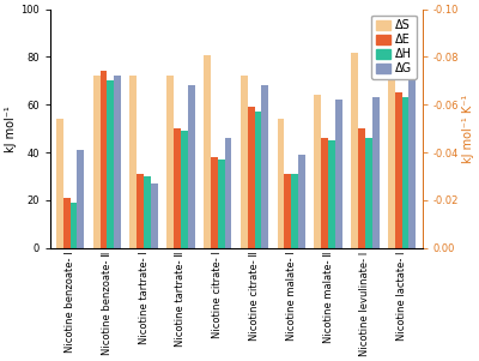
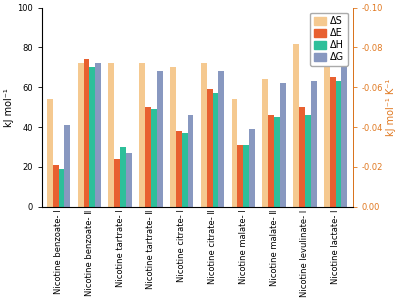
ΔE/Nicotine tartrate- Ⅰ: 31 -> 24
ΔS/Nicotine citrate- Ⅰ: 81 -> 70
